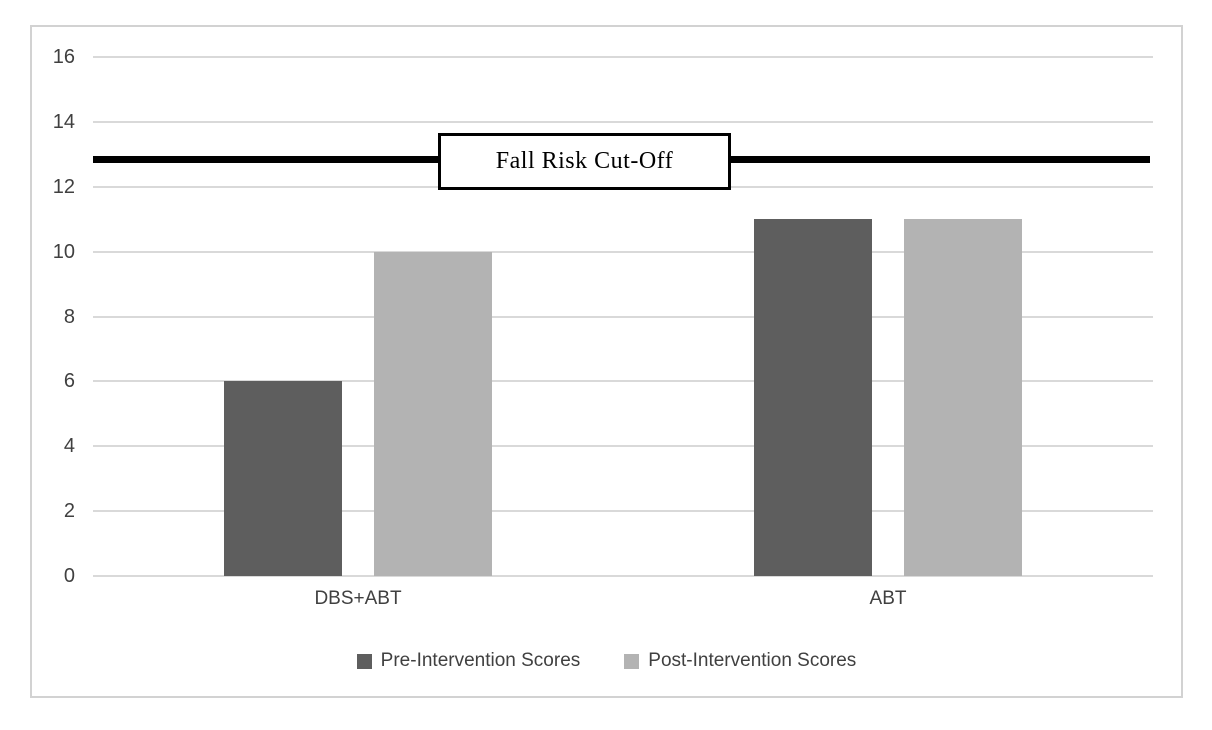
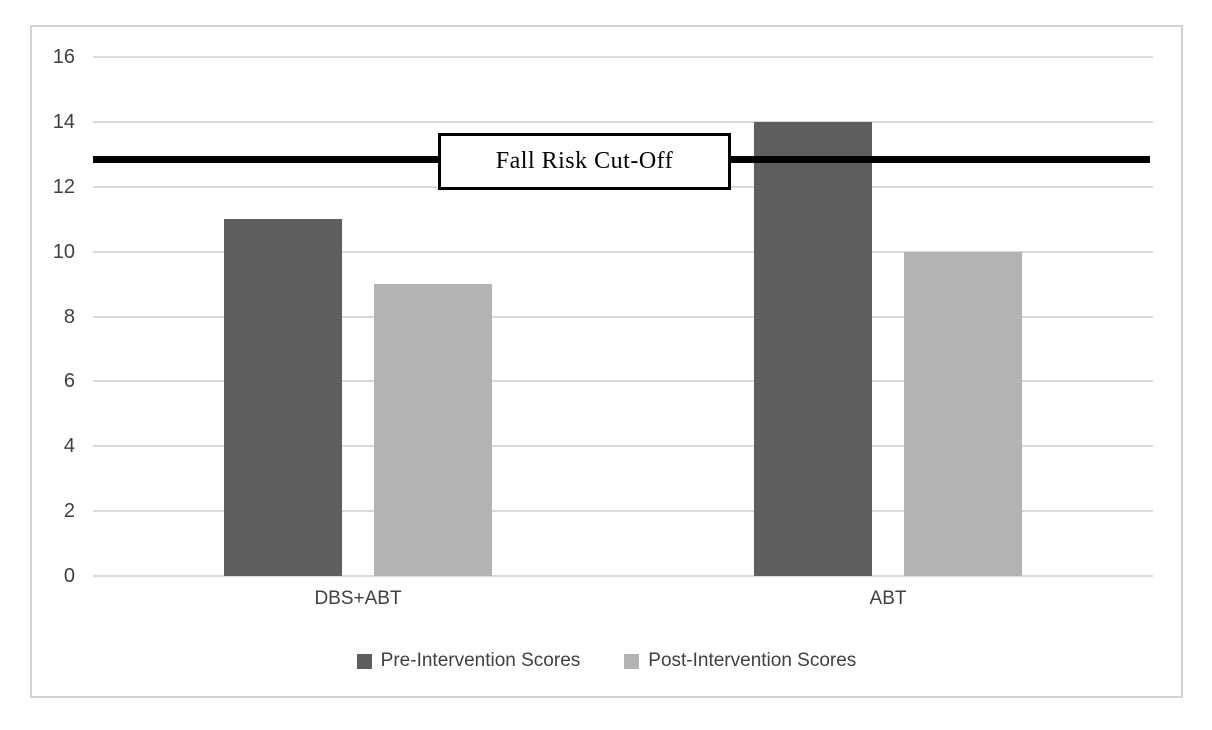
Pre-Intervention Scores/DBS+ABT: 6 -> 11
Post-Intervention Scores/DBS+ABT: 10 -> 9
Pre-Intervention Scores/ABT: 11 -> 14
Post-Intervention Scores/ABT: 11 -> 10
